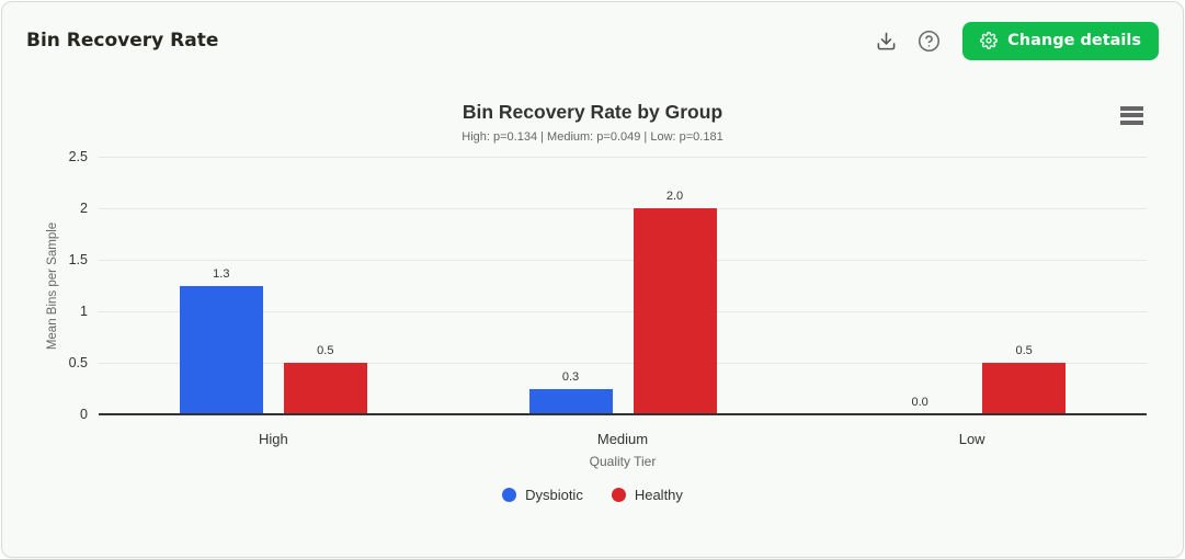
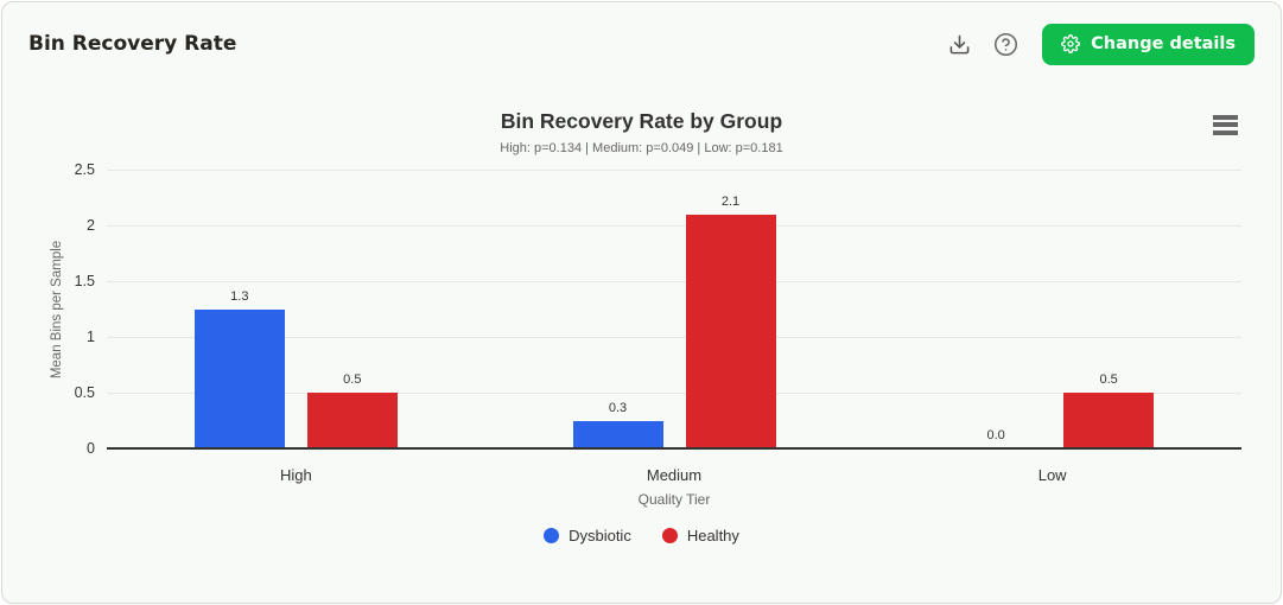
Healthy/Medium: 2.0 -> 2.1
